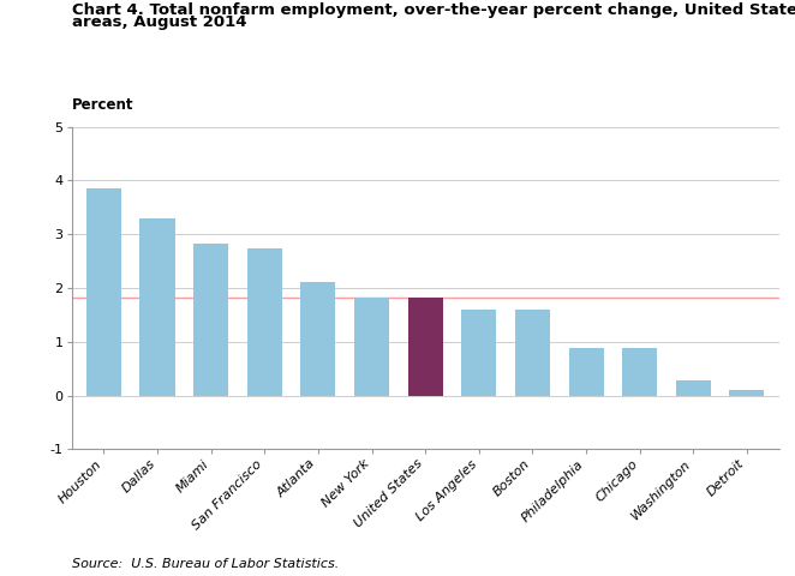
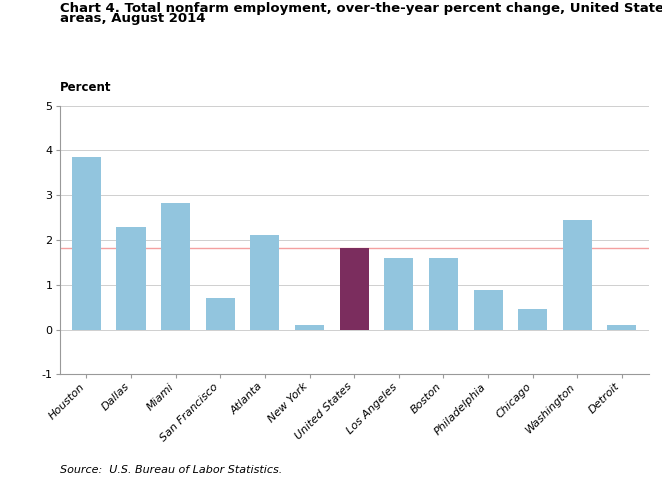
Dallas: 3.30 -> 2.30
San Francisco: 2.73 -> 0.70
New York: 1.82 -> 0.10
Chicago: 0.88 -> 0.45
Washington: 0.28 -> 2.45
